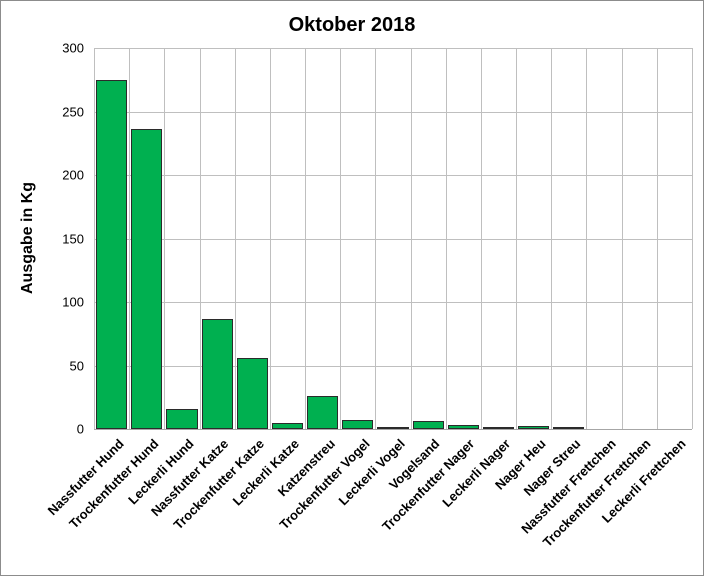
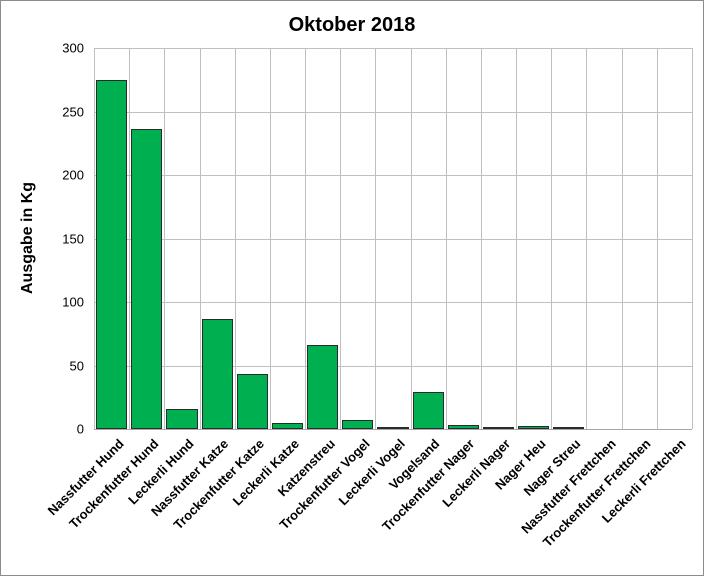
Trockenfutter Katze: 56 -> 43
Katzenstreu: 26 -> 66
Vogelsand: 6 -> 29
